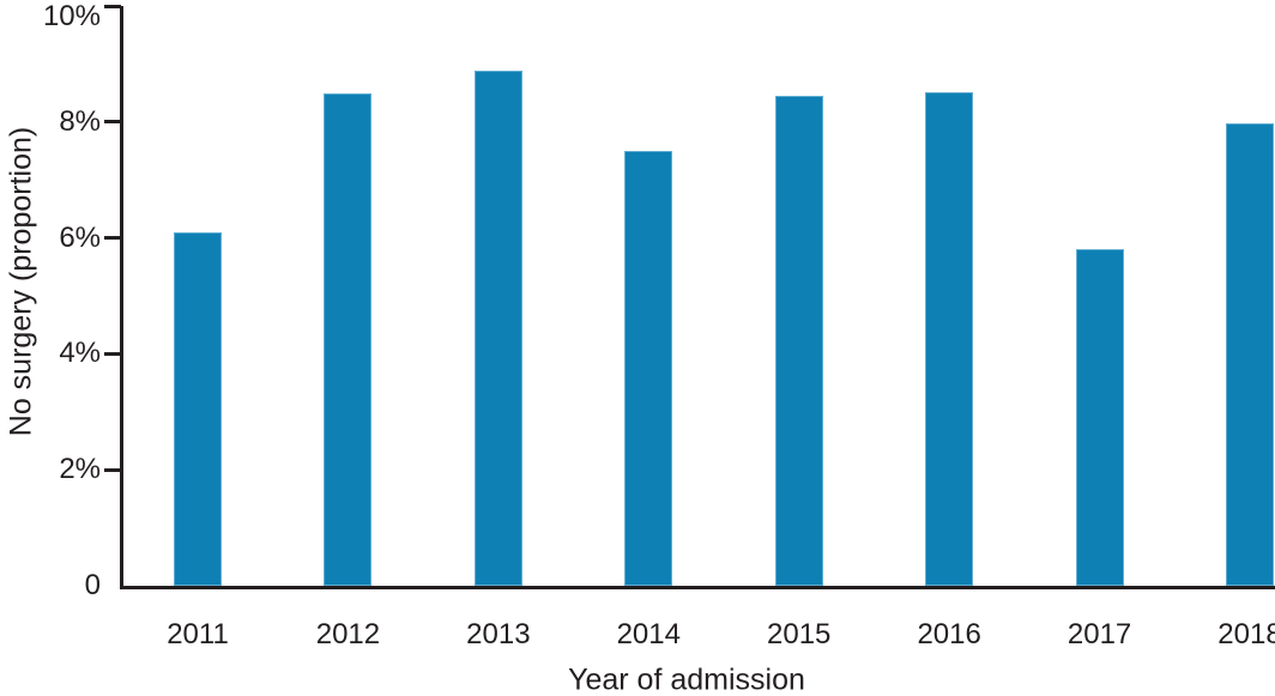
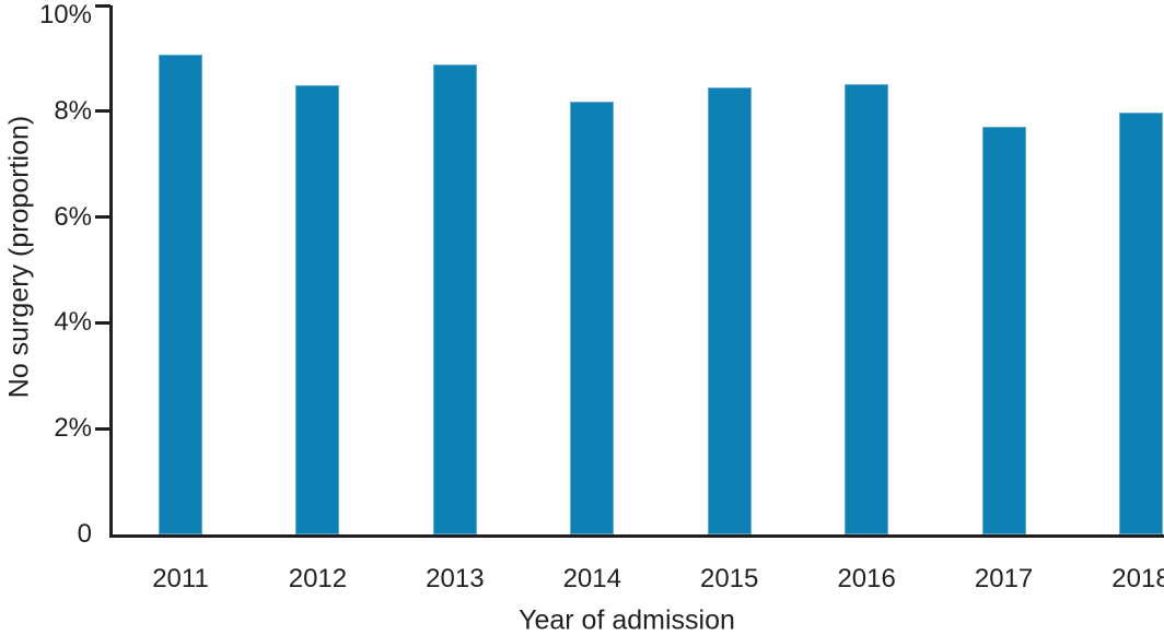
2011: 6.1% -> 9.1%
2014: 7.5% -> 8.2%
2017: 5.8% -> 7.7%
